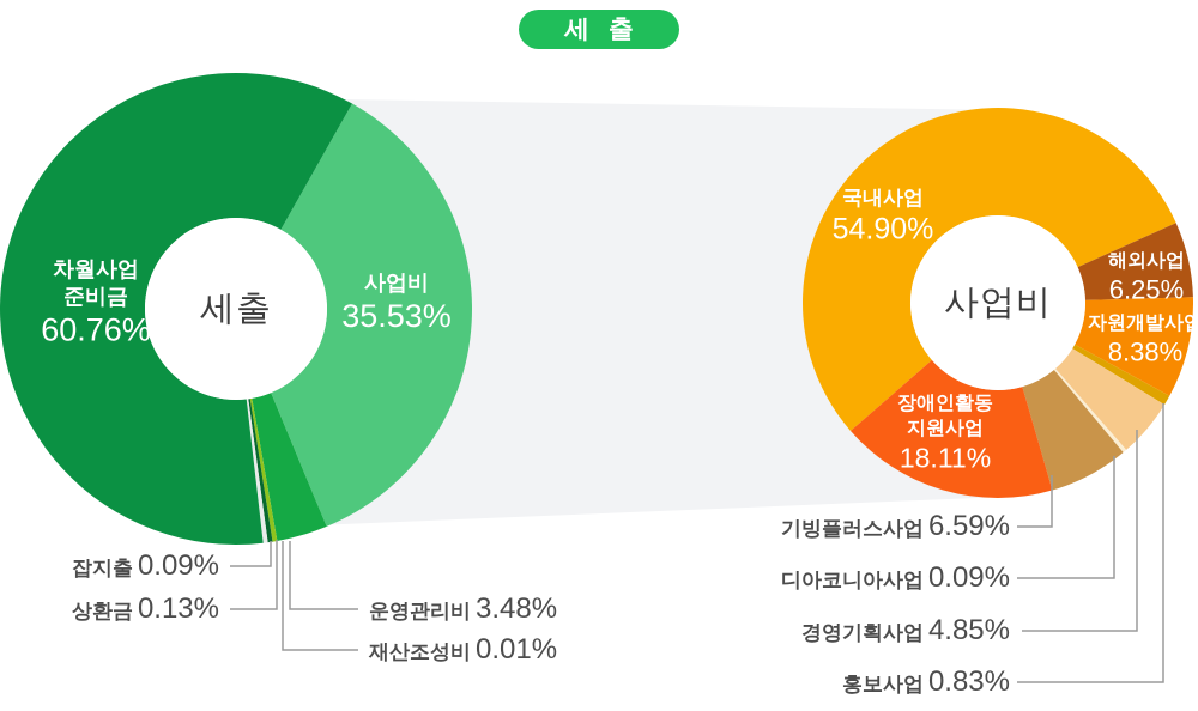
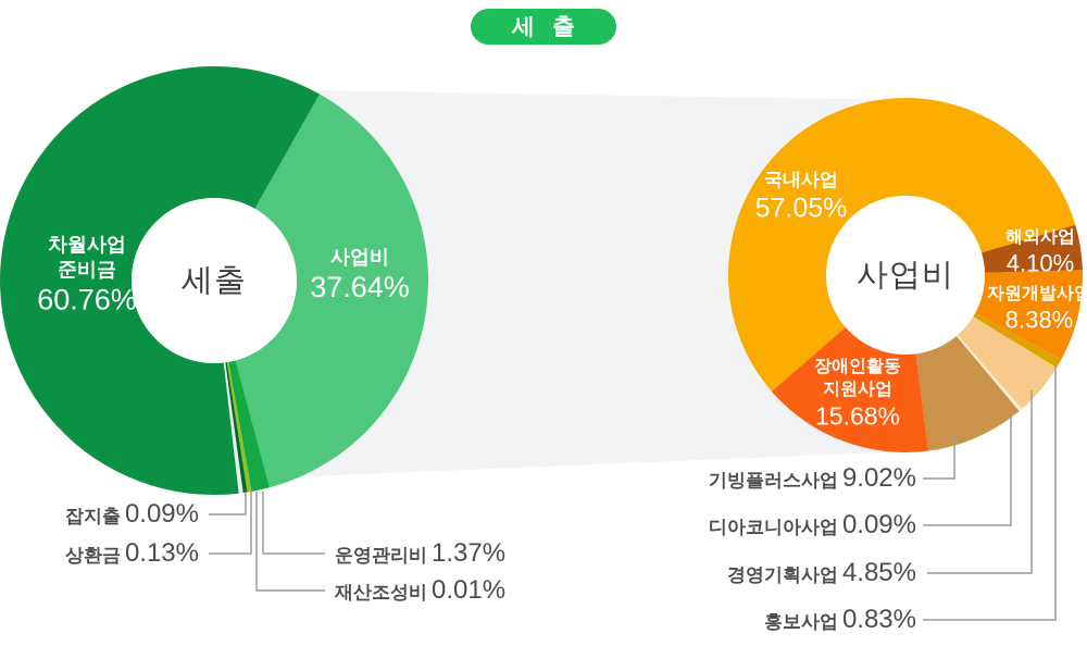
세출/사업비: 35.53% -> 37.64%
세출/운영관리비: 3.48% -> 1.37%
사업비/국내사업: 54.90% -> 57.05%
사업비/해외사업: 6.25% -> 4.10%
사업비/기빙플러스사업: 6.59% -> 9.02%
사업비/장애인활동 지원사업: 18.11% -> 15.68%
